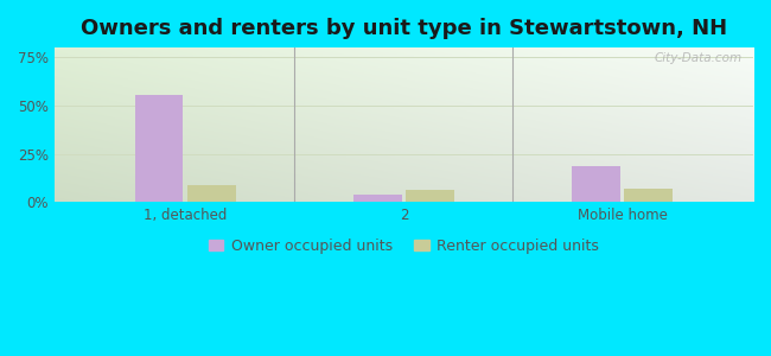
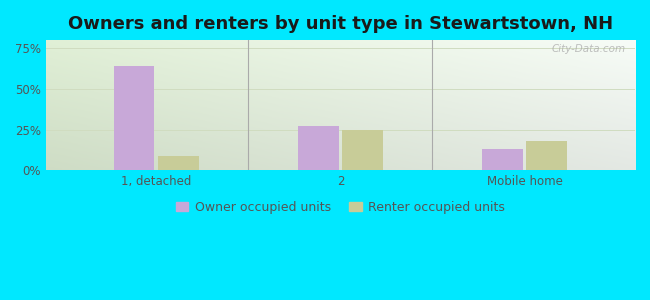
Owner occupied units/1, detached: 56% -> 64%
Owner occupied units/2: 4% -> 27%
Renter occupied units/2: 6% -> 25%
Owner occupied units/Mobile home: 18% -> 13%
Renter occupied units/Mobile home: 7% -> 18%
